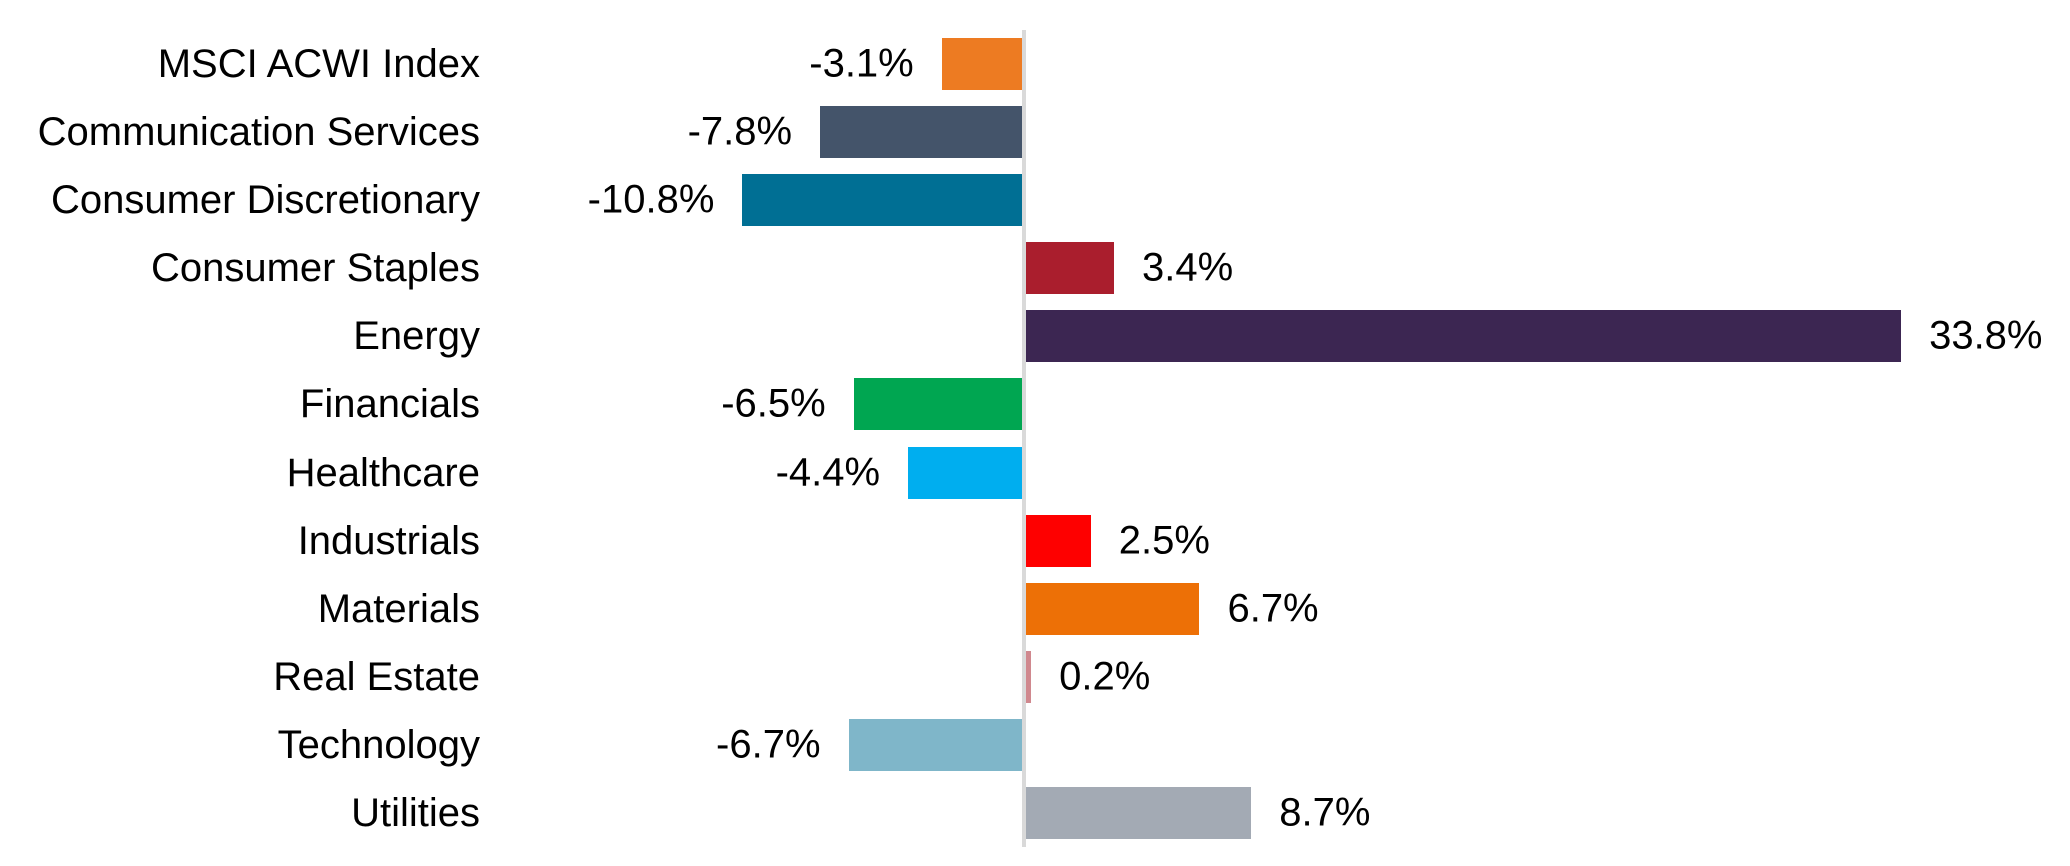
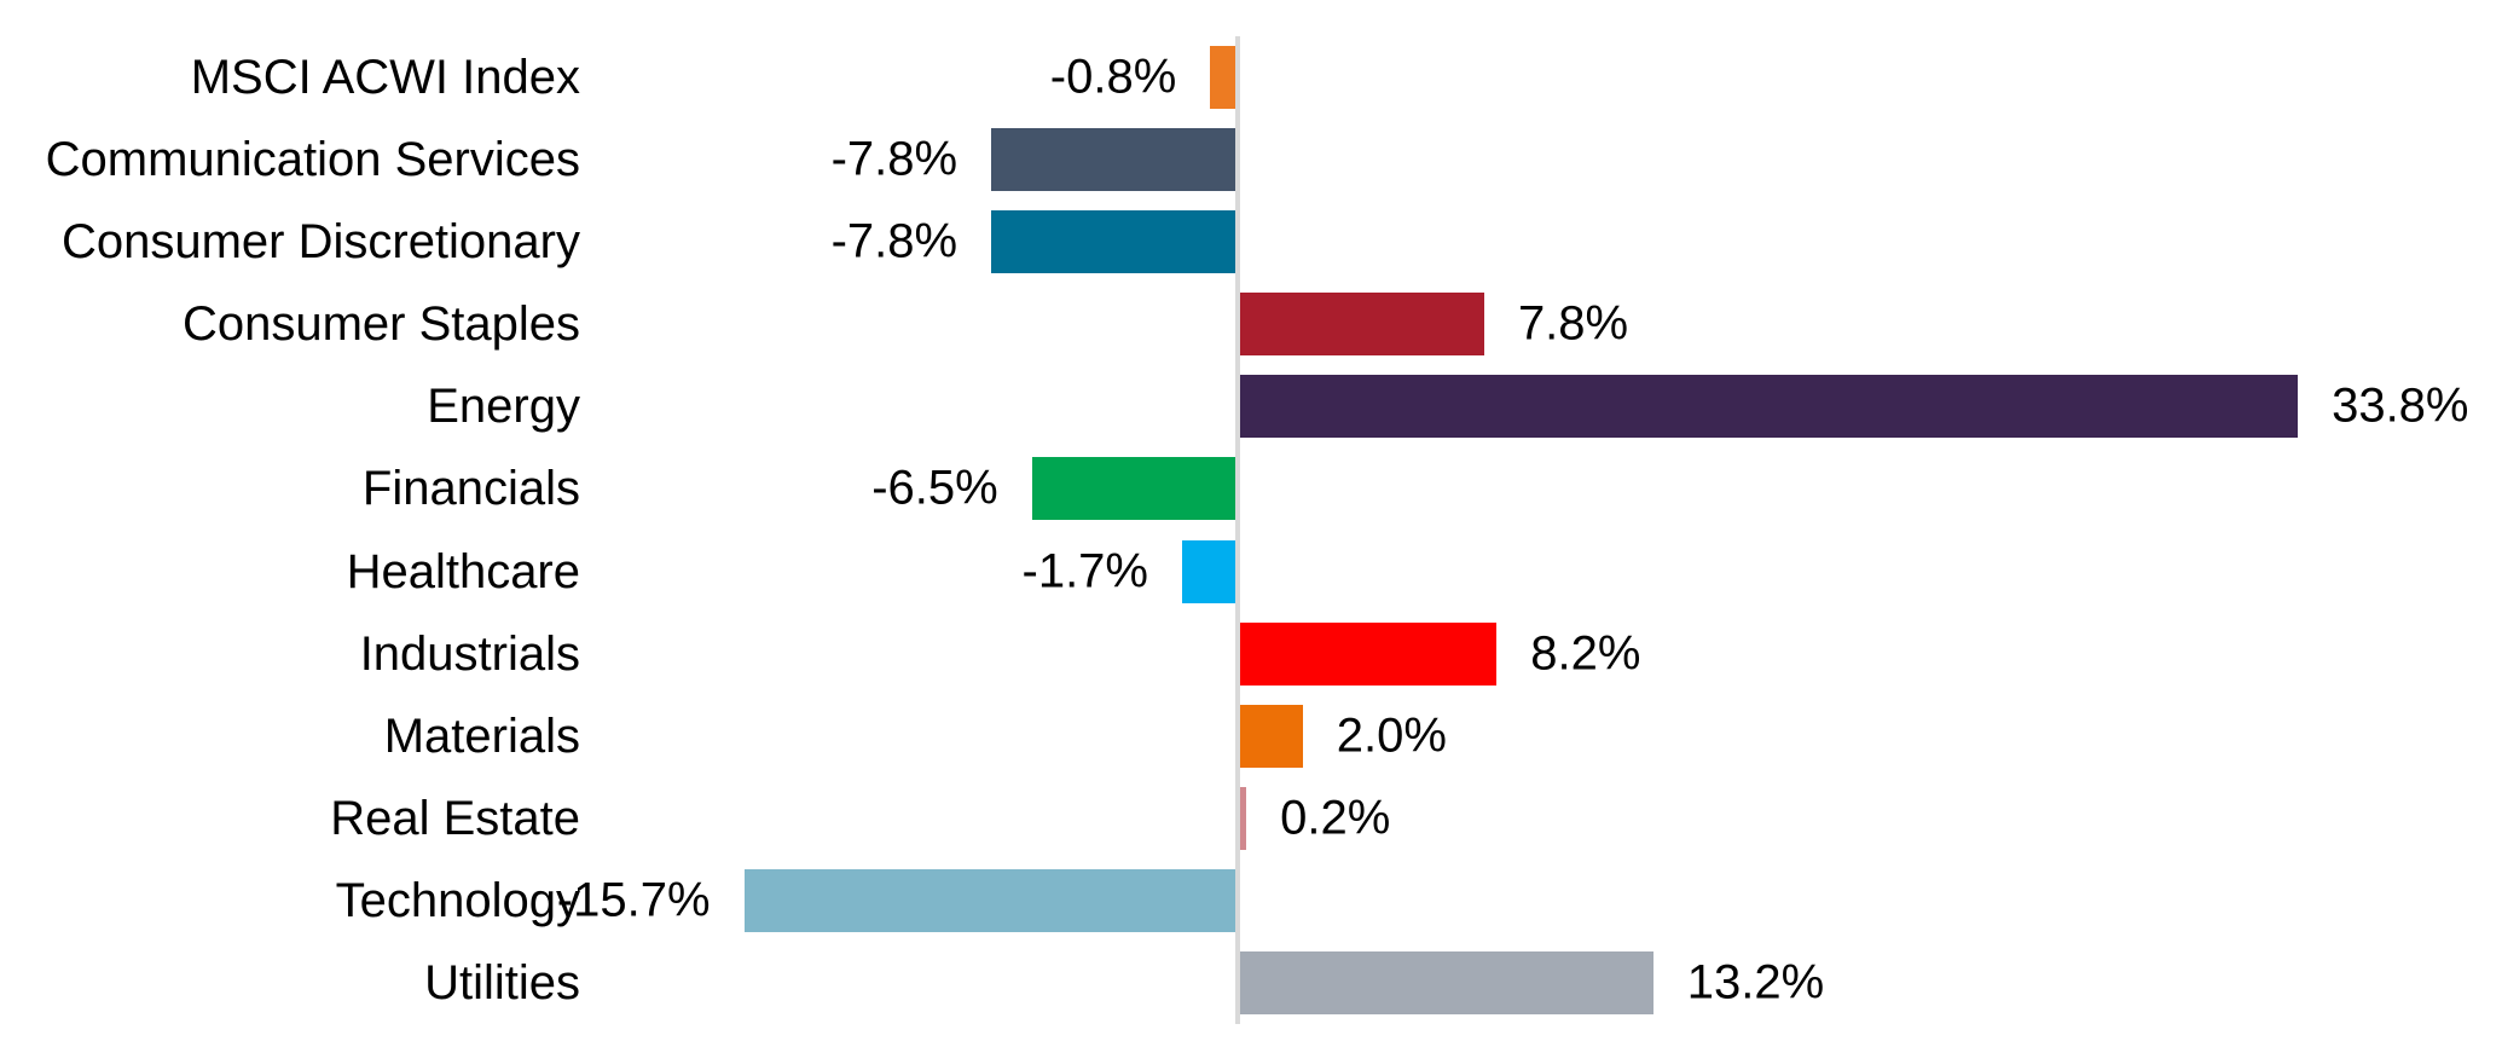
MSCI ACWI Index: -3.1% -> -0.8%
Consumer Discretionary: -10.8% -> -7.8%
Consumer Staples: 3.4% -> 7.8%
Healthcare: -4.4% -> -1.7%
Industrials: 2.5% -> 8.2%
Materials: 6.7% -> 2.0%
Technology: -6.7% -> -15.7%
Utilities: 8.7% -> 13.2%
